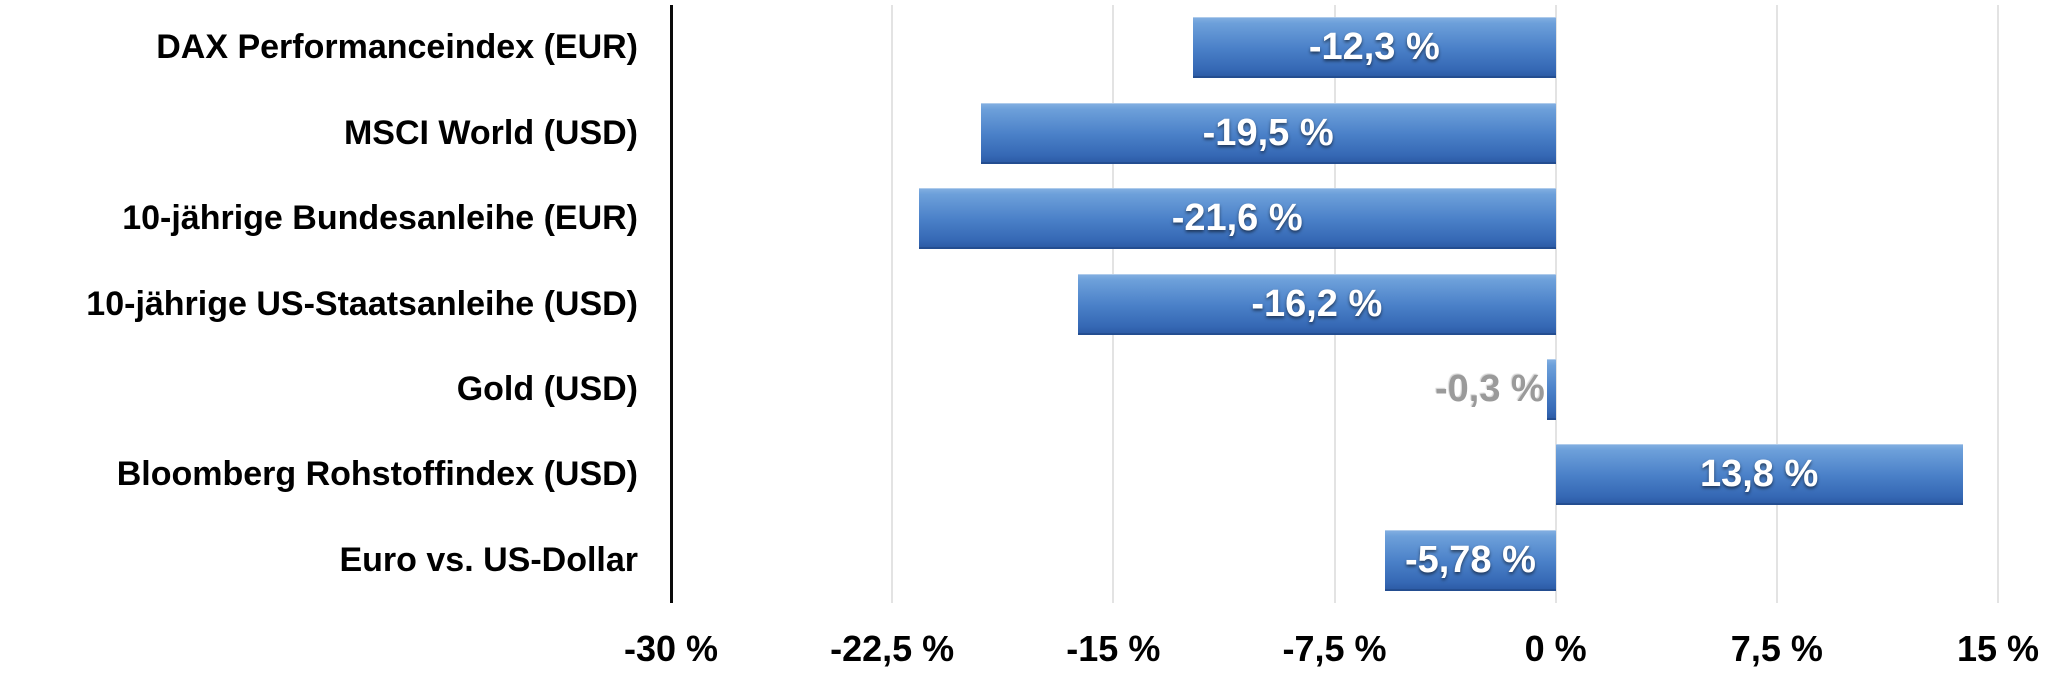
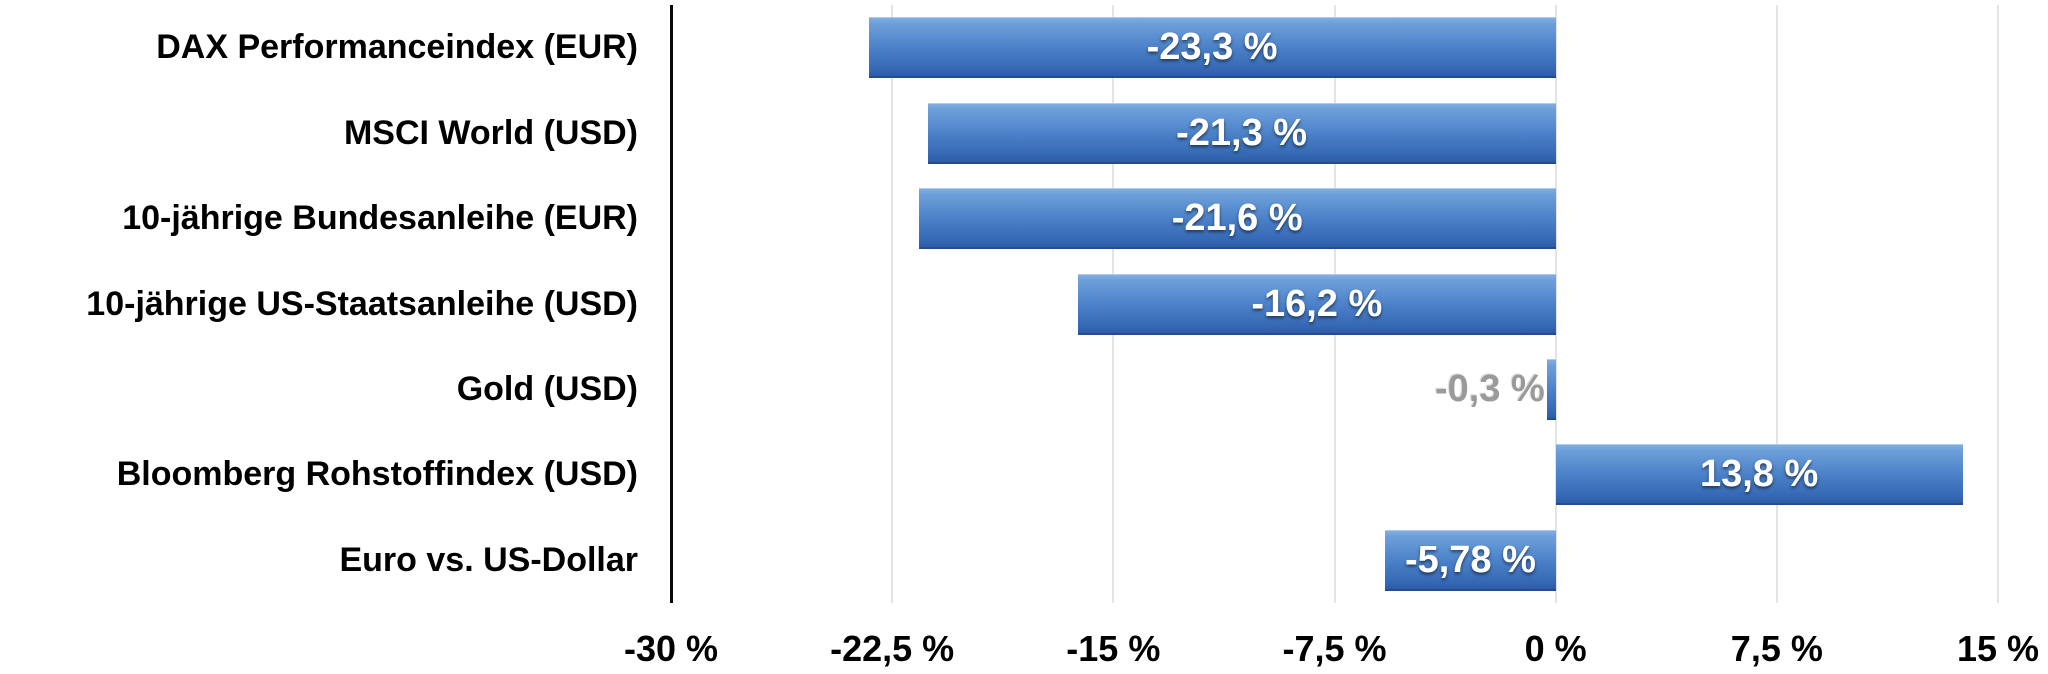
DAX Performanceindex (EUR): -12,3 -> -23,3
MSCI World (USD): -19,5 -> -21,3
